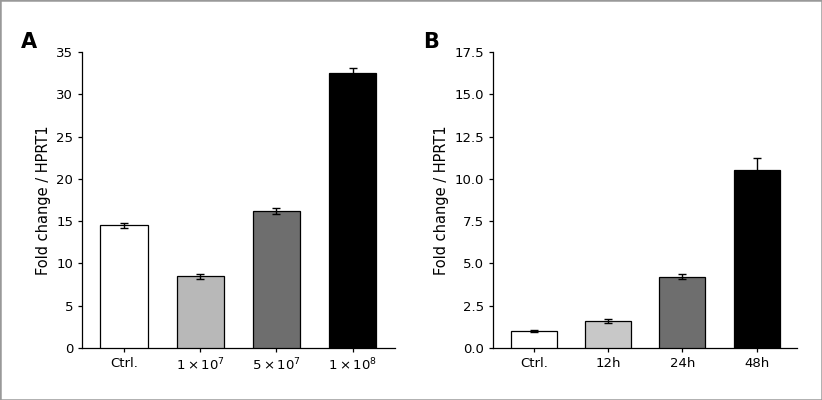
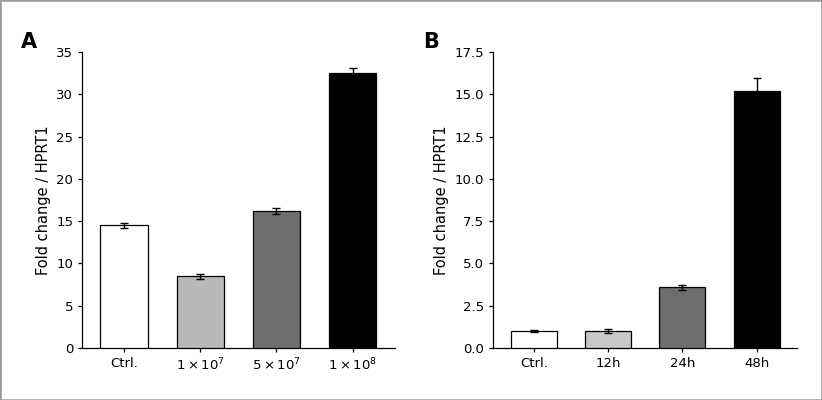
12h: 1.6 -> 1.0
24h: 4.2 -> 3.6
48h: 10.5 -> 15.2
